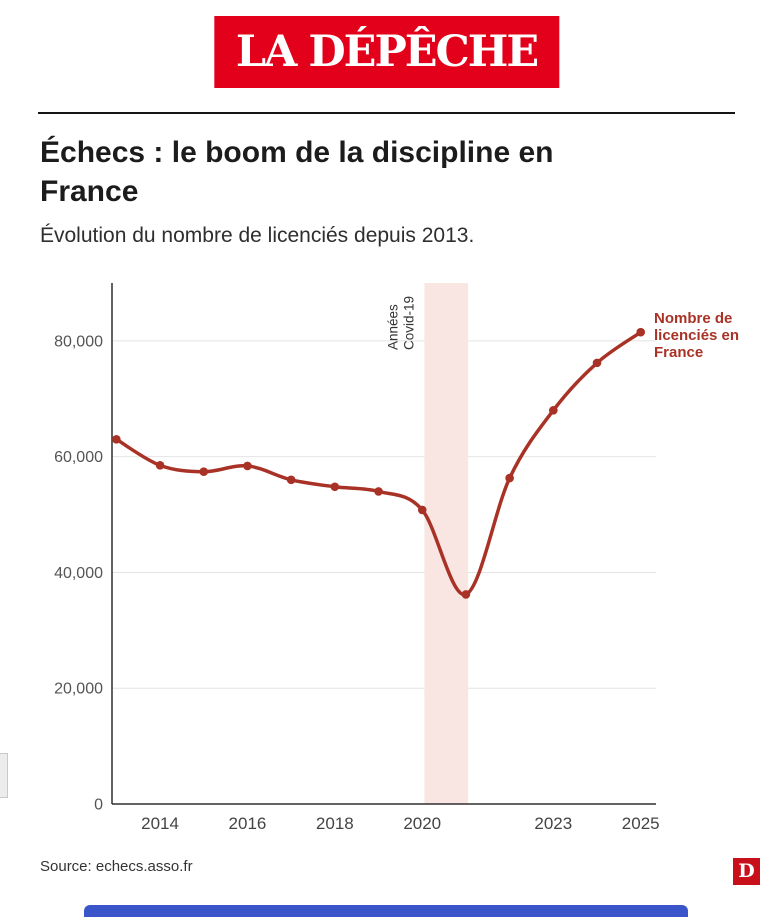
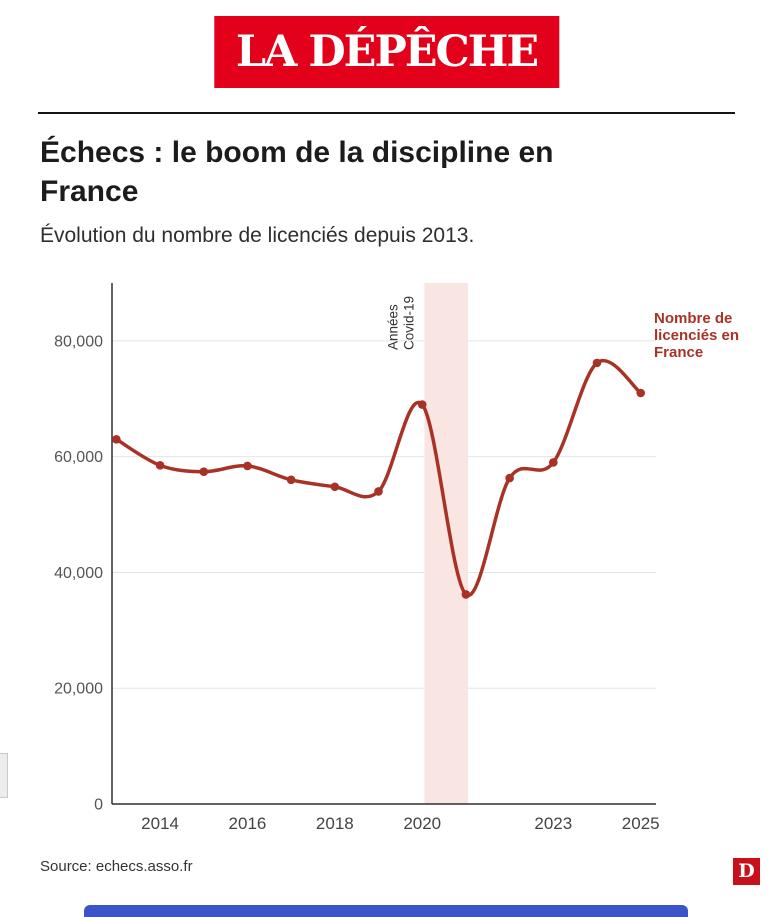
2020: 51000 -> 69000
2023: 68000 -> 59000
2025: 82000 -> 71000
